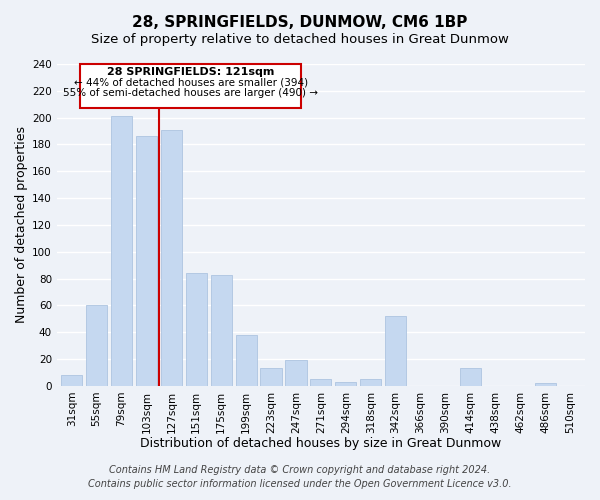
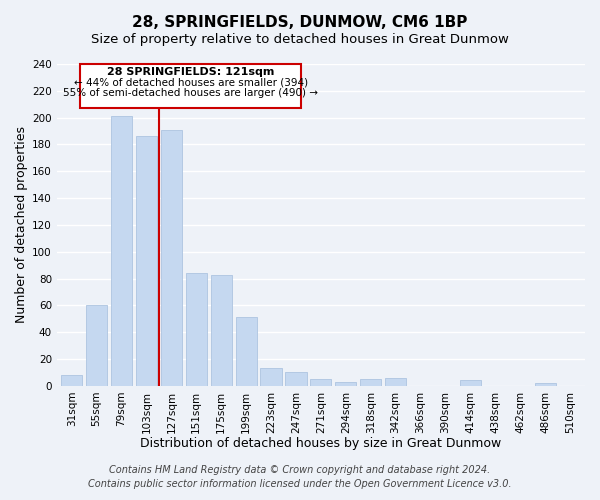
199sqm: 38 -> 51
247sqm: 19 -> 10
342sqm: 52 -> 6
414sqm: 13 -> 4
